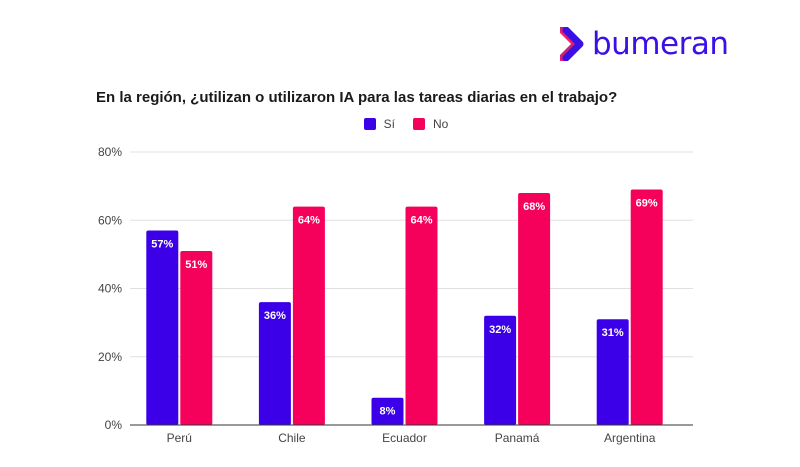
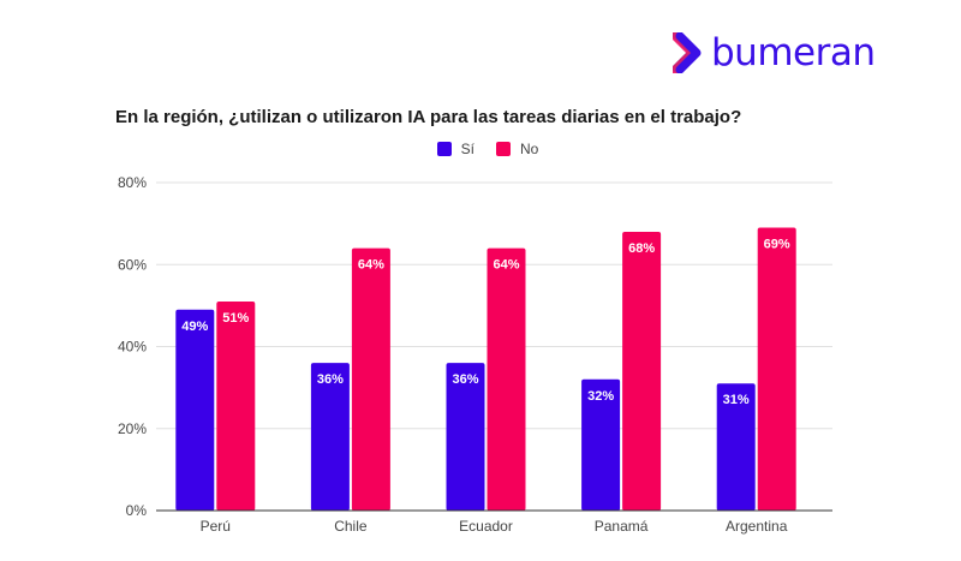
Sí/Perú: 57% -> 49%
Sí/Ecuador: 8% -> 36%
